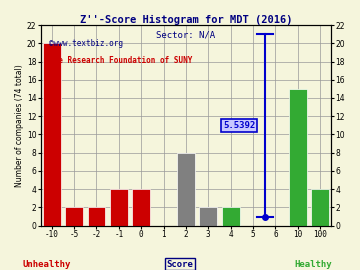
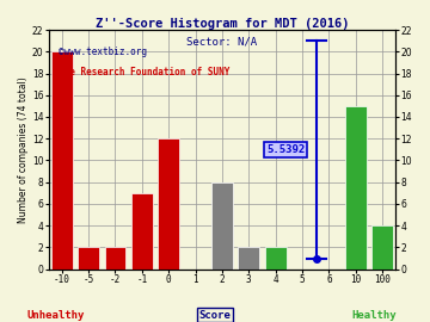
-1: 4 -> 7
0: 4 -> 12
